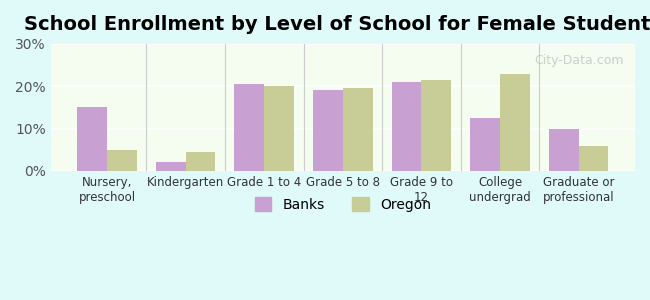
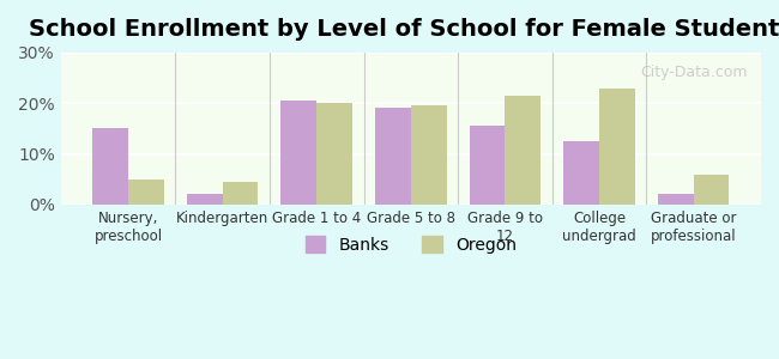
Banks/Grade 9 to 12: 21.0% -> 15.5%
Banks/Graduate or professional: 10.0% -> 2.0%
